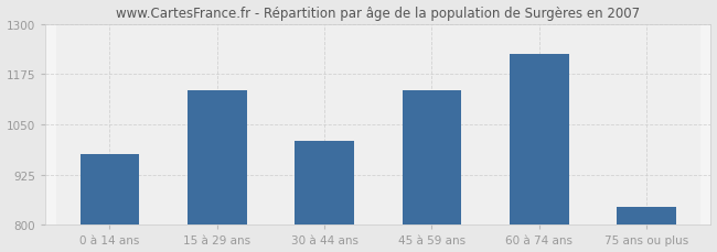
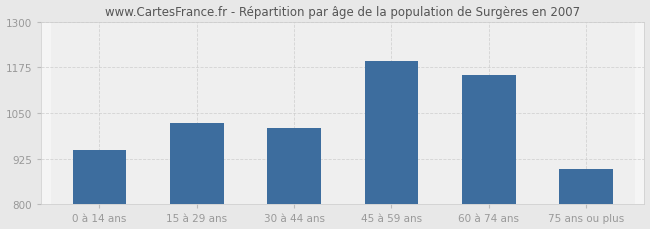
0 à 14 ans: 975 -> 950
15 à 29 ans: 1135 -> 1022
45 à 59 ans: 1135 -> 1192
60 à 74 ans: 1225 -> 1155
75 ans ou plus: 845 -> 898
